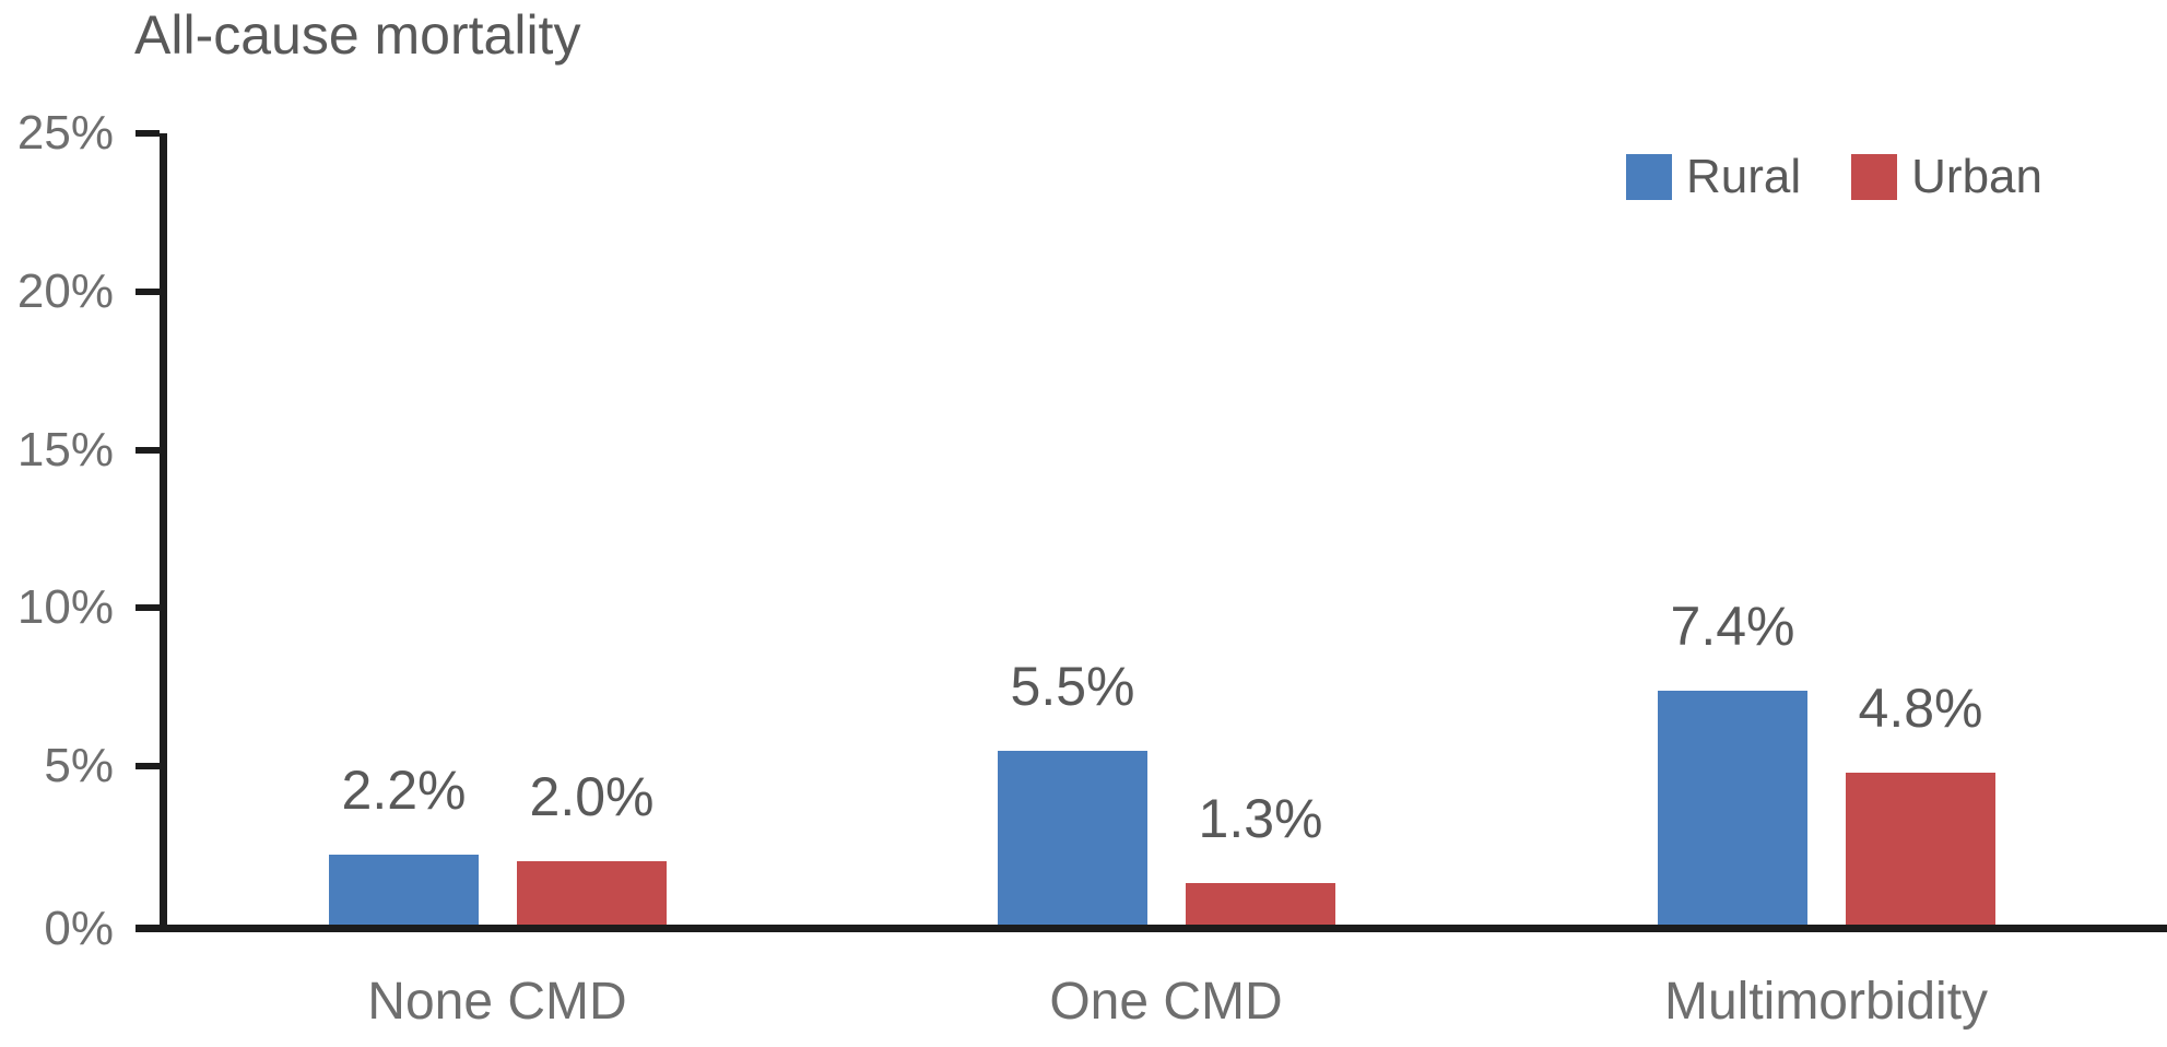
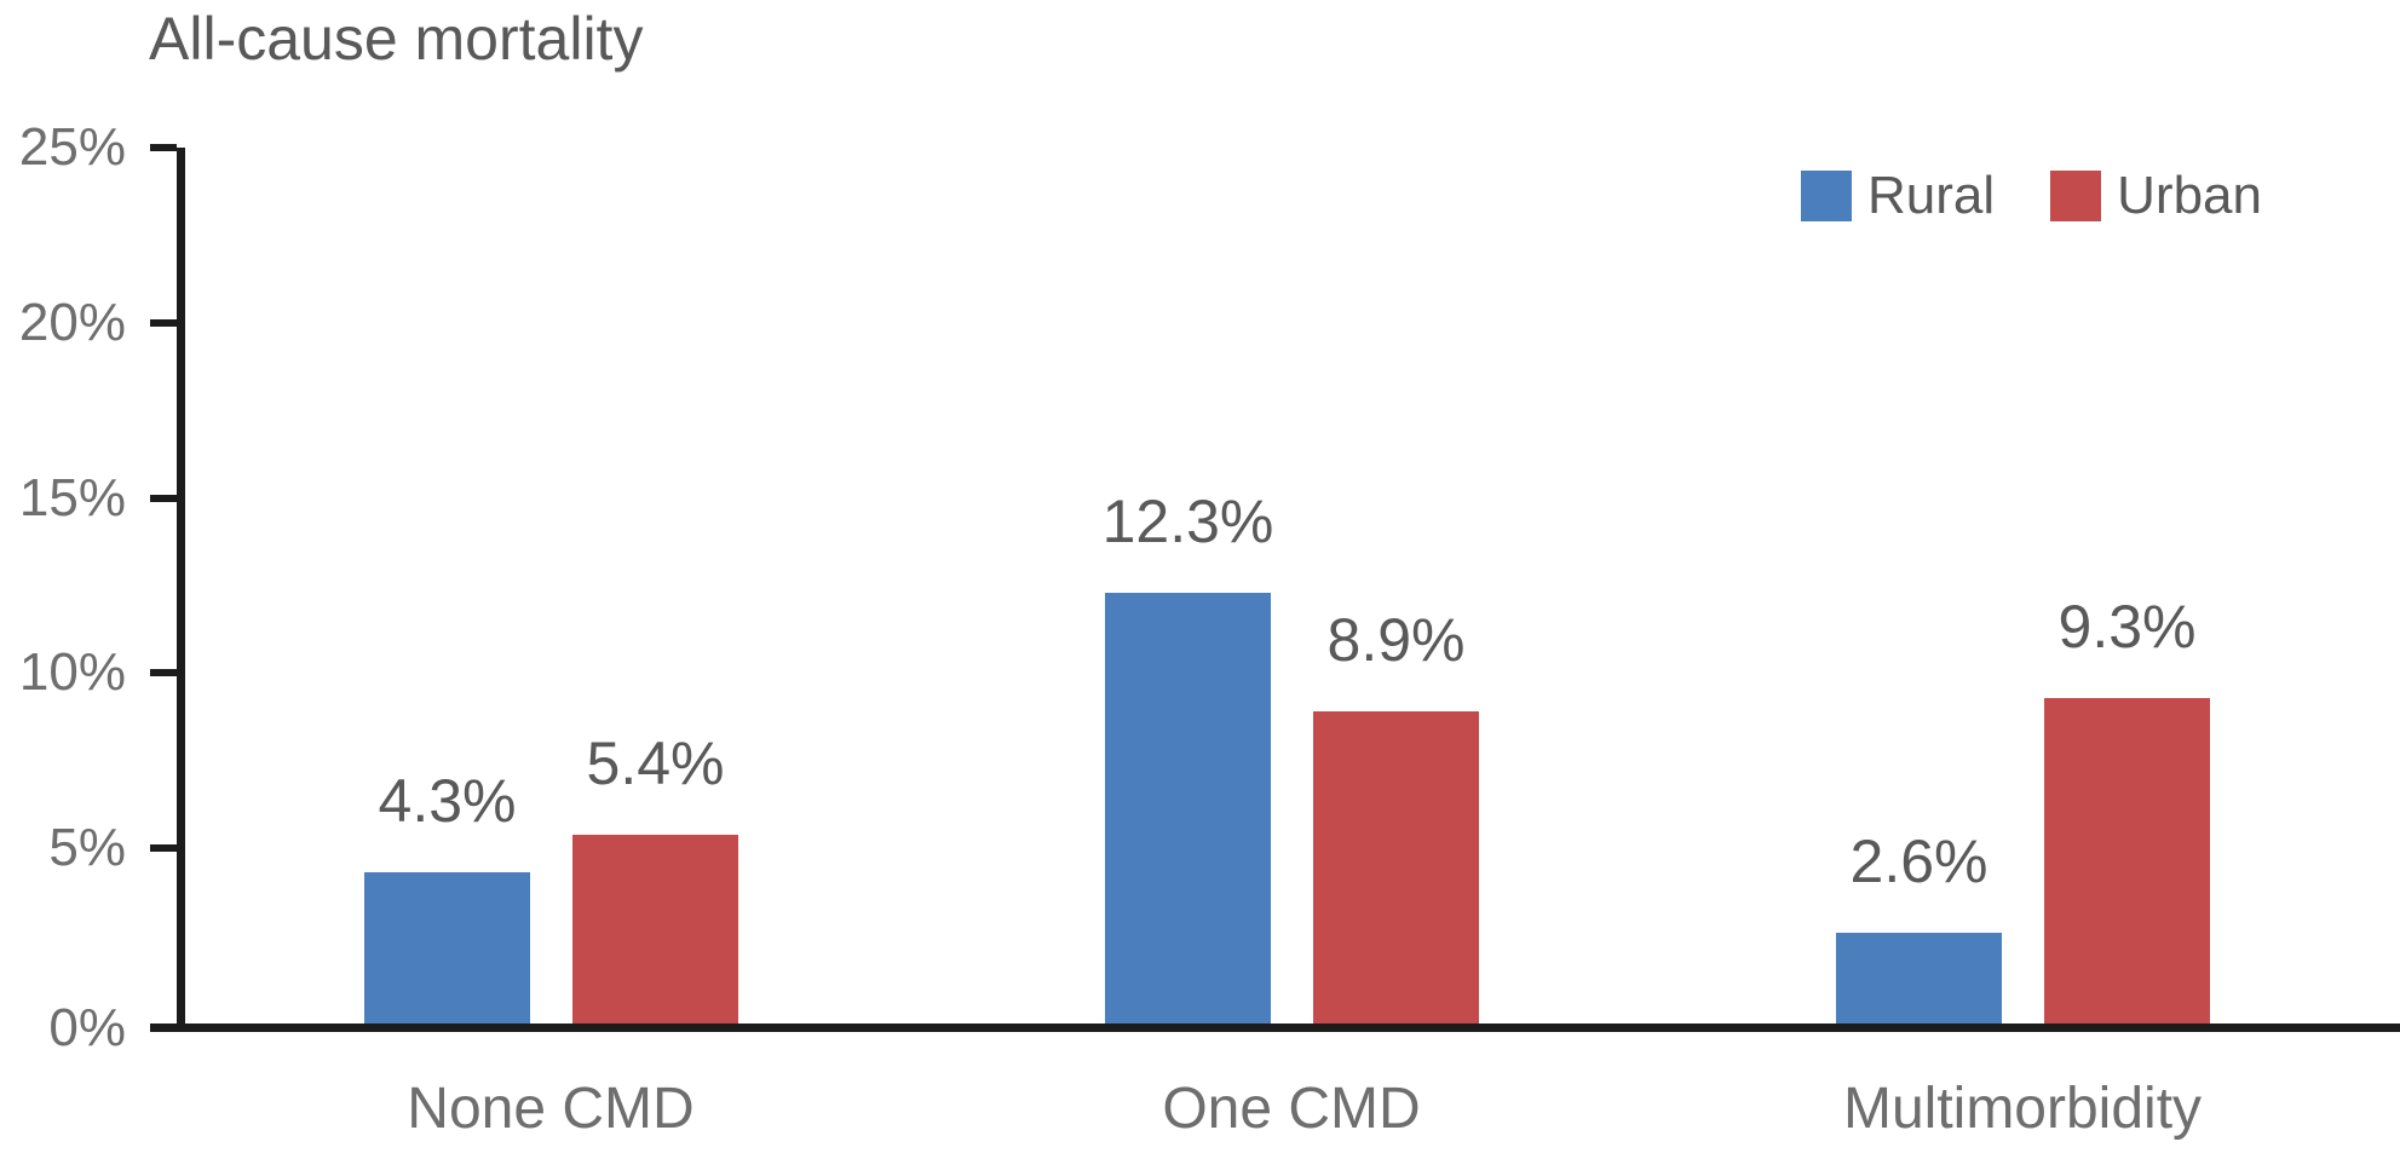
Rural/None CMD: 2.2% -> 4.3%
Urban/None CMD: 2.0% -> 5.4%
Rural/One CMD: 5.5% -> 12.3%
Urban/One CMD: 1.3% -> 8.9%
Rural/Multimorbidity: 7.4% -> 2.6%
Urban/Multimorbidity: 4.8% -> 9.3%
